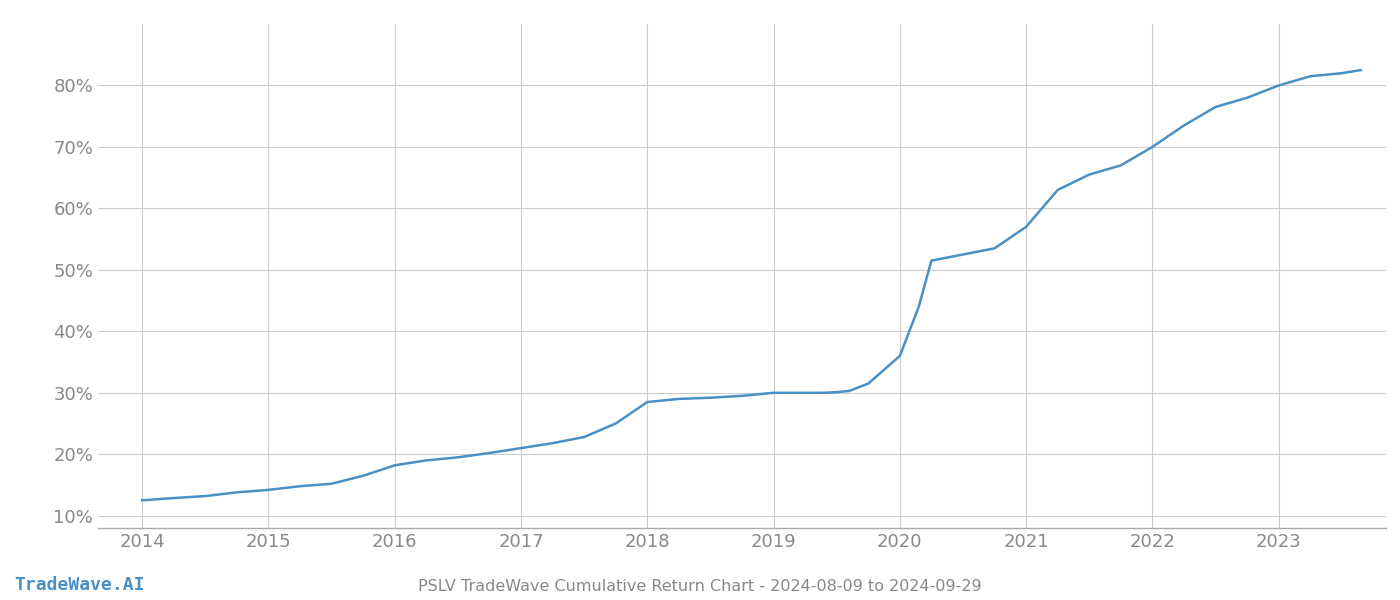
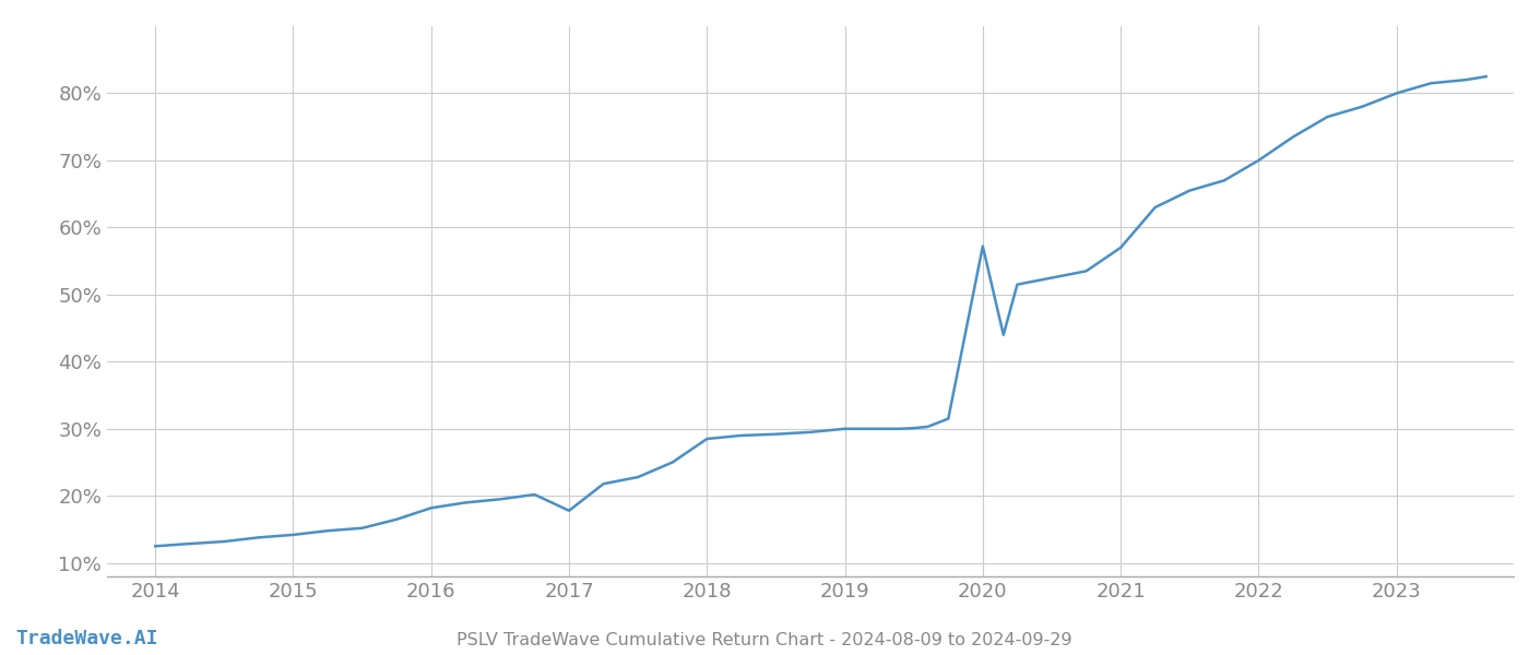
2017: 21.0% -> 17.8%
2020: 36.0% -> 57.2%
